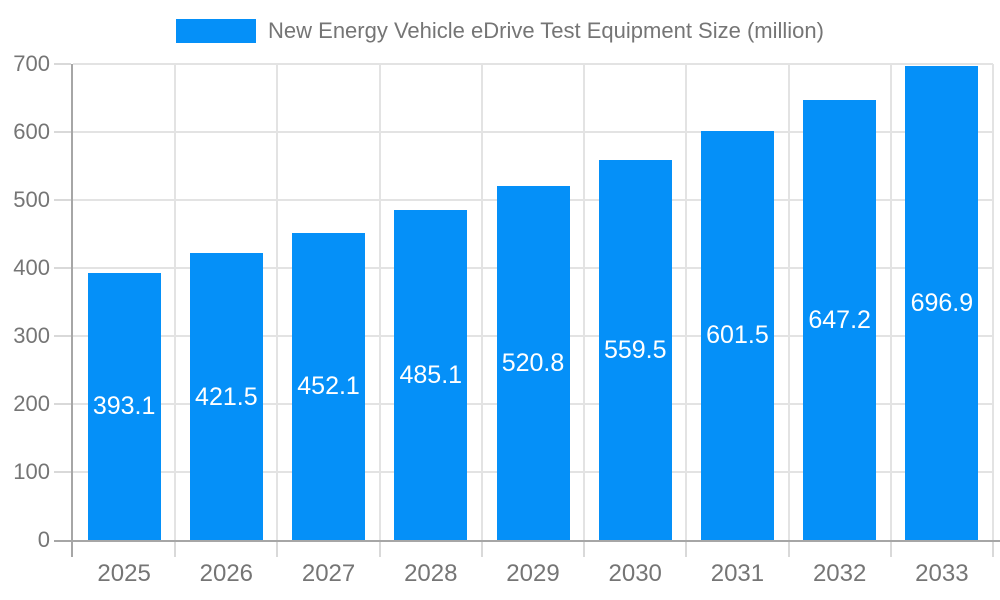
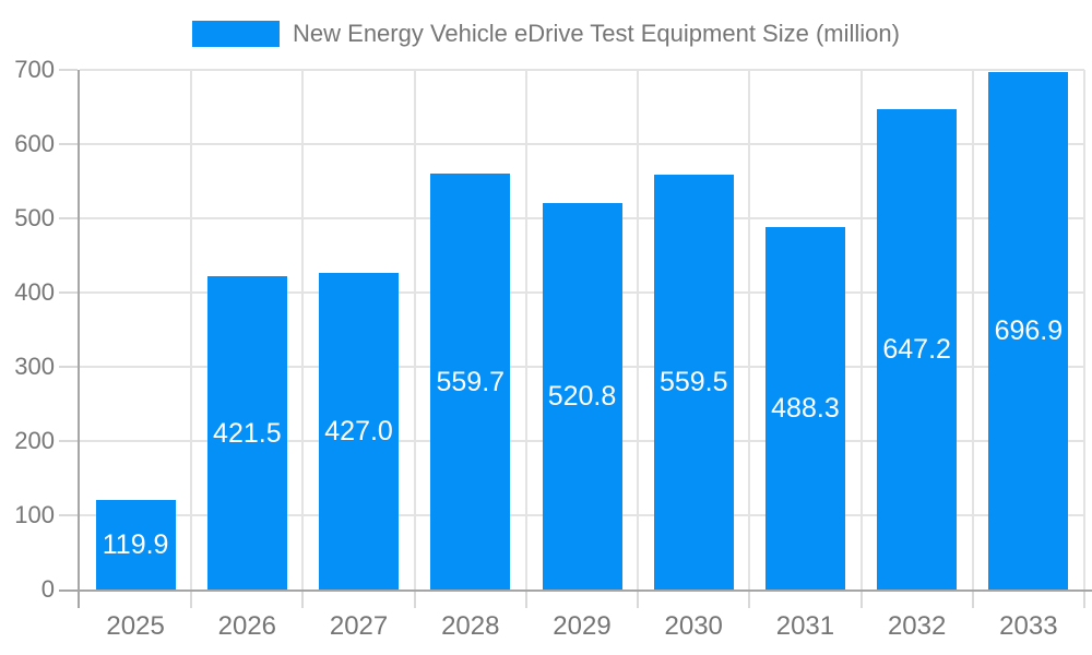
2025: 393.1 -> 119.9
2027: 452.1 -> 427.0
2028: 485.1 -> 559.7
2031: 601.5 -> 488.3
